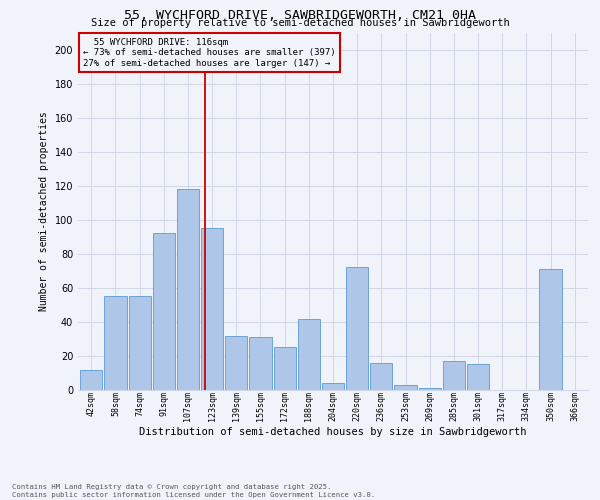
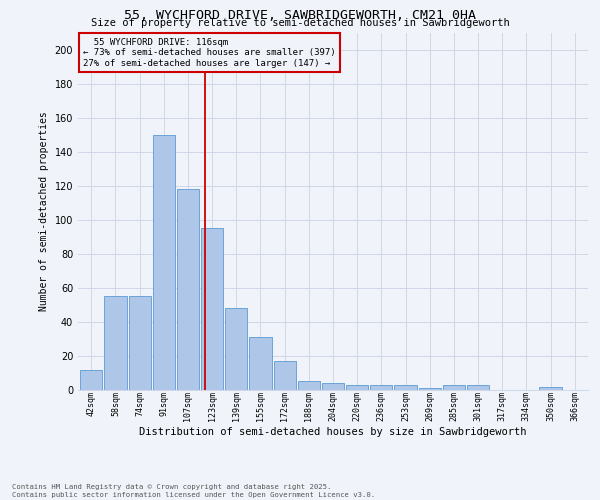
91sqm: 92 -> 150
139sqm: 32 -> 48
172sqm: 25 -> 17
188sqm: 42 -> 5
220sqm: 72 -> 3
236sqm: 16 -> 3
285sqm: 17 -> 3
301sqm: 15 -> 3
350sqm: 71 -> 2
